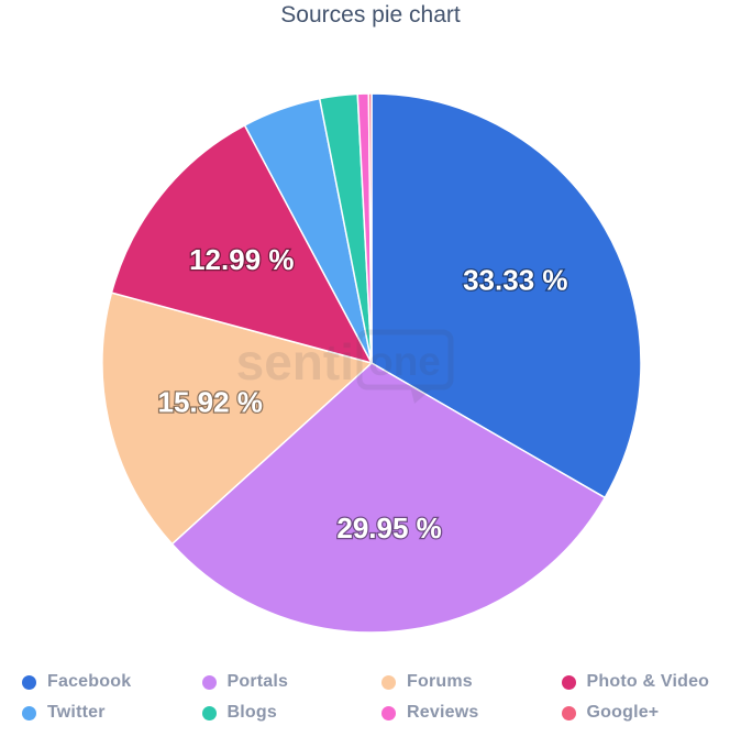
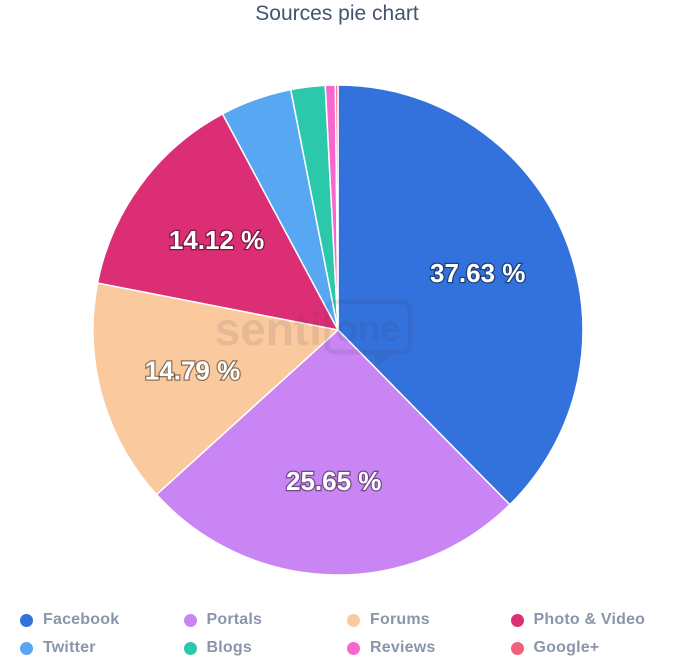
Facebook: 33.33 -> 37.63
Portals: 29.95 -> 25.65
Forums: 15.92 -> 14.79
Photo & Video: 12.99 -> 14.12
